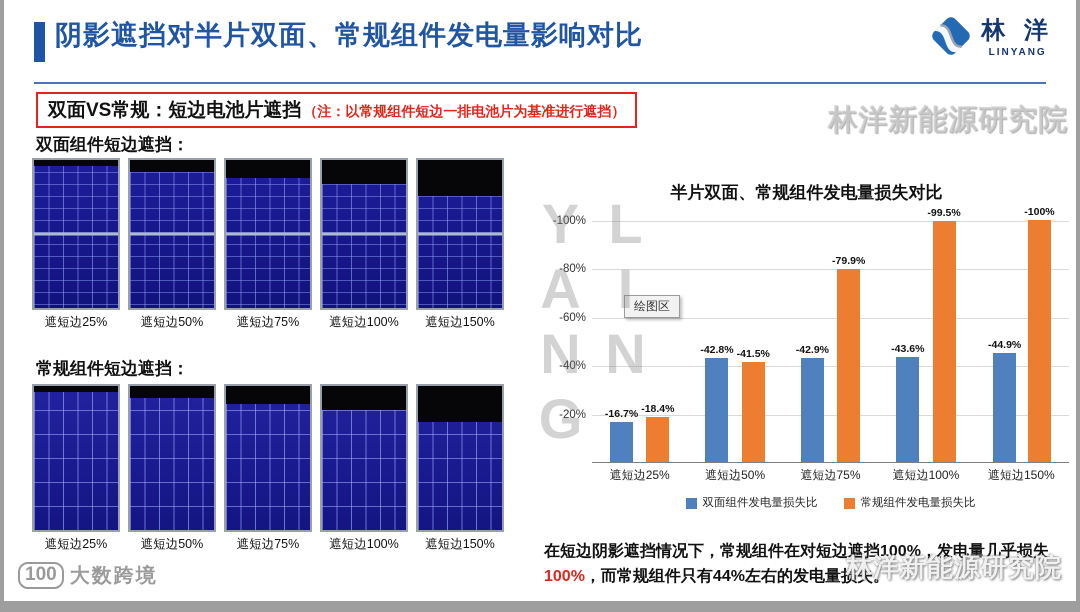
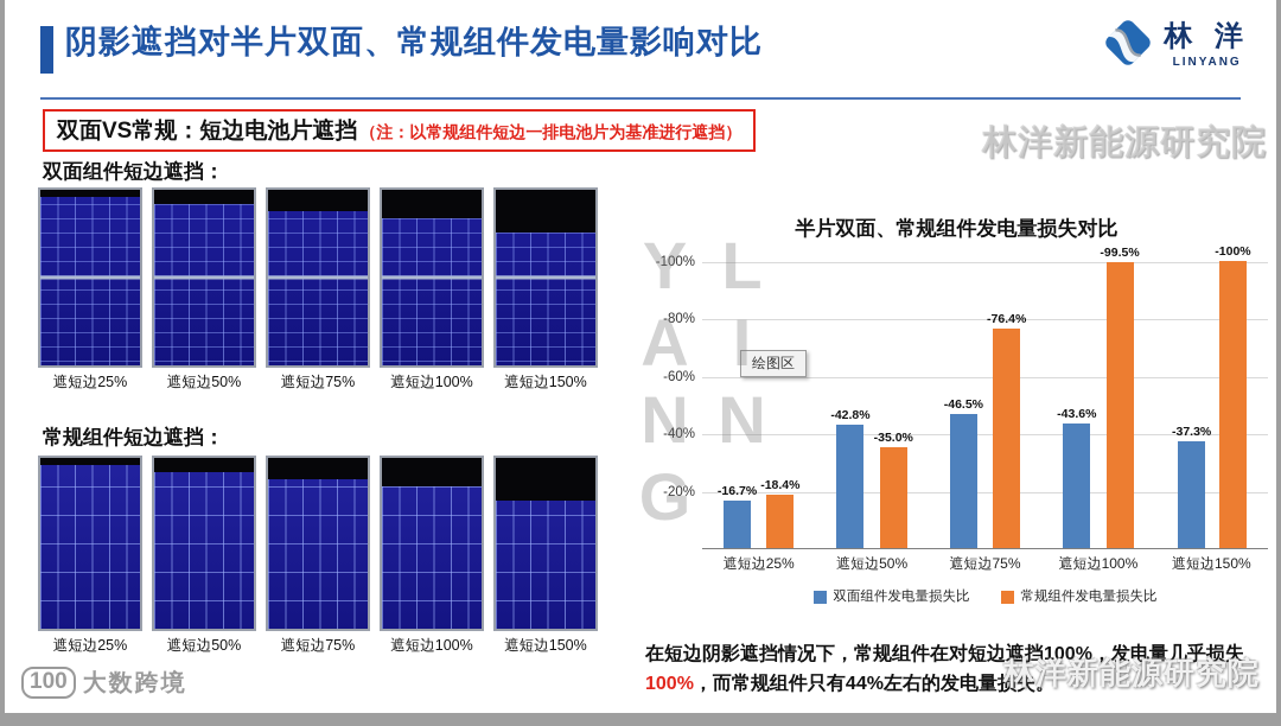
常规组件发电量损失比/遮短边50%: -41.5% -> -35.0%
双面组件发电量损失比/遮短边75%: -42.9% -> -46.5%
常规组件发电量损失比/遮短边75%: -79.9% -> -76.4%
双面组件发电量损失比/遮短边150%: -44.9% -> -37.3%
